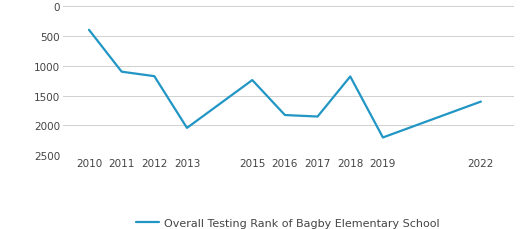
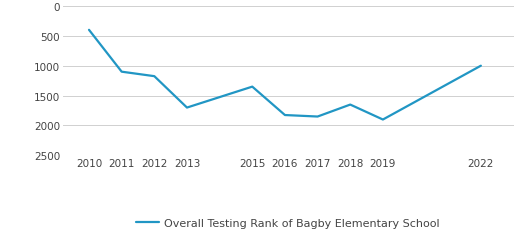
2013: 2040 -> 1700
2015: 1240 -> 1350
2018: 1180 -> 1650
2019: 2200 -> 1900
2022: 1600 -> 1000
